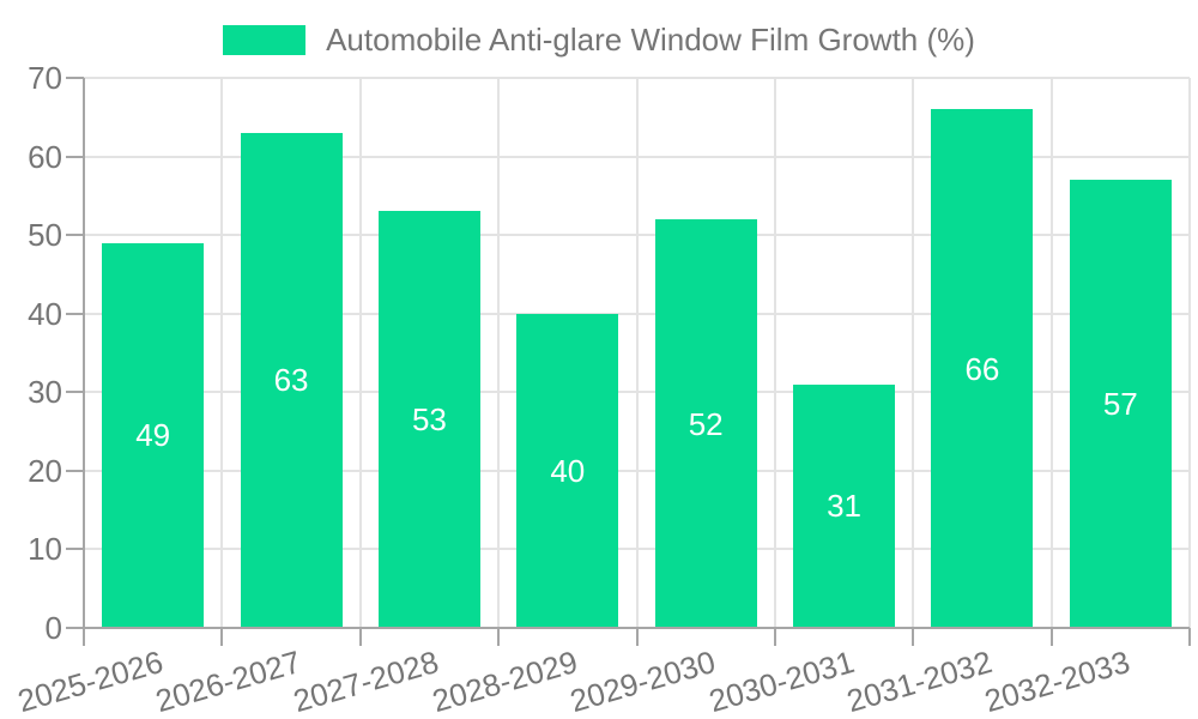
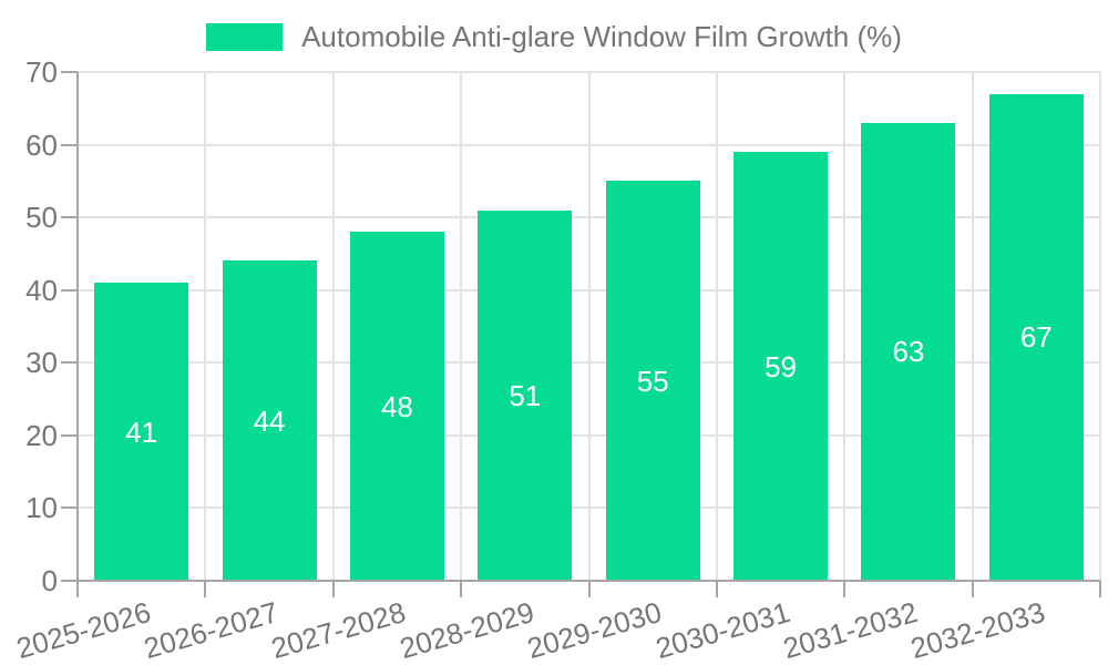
2025-2026: 49 -> 41
2026-2027: 63 -> 44
2027-2028: 53 -> 48
2028-2029: 40 -> 51
2029-2030: 52 -> 55
2030-2031: 31 -> 59
2031-2032: 66 -> 63
2032-2033: 57 -> 67
